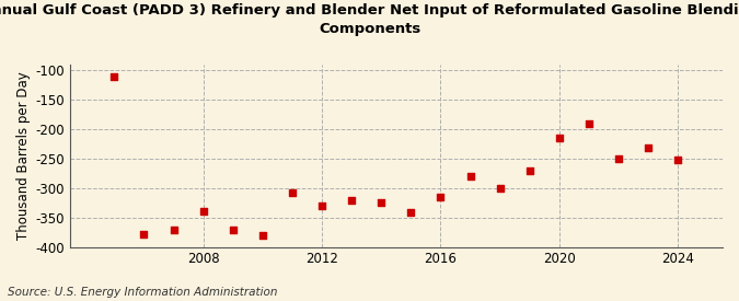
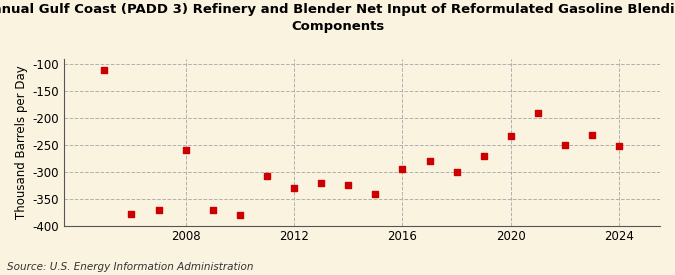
2008: -340 -> -260
2016: -315 -> -294
2020: -215 -> -234
